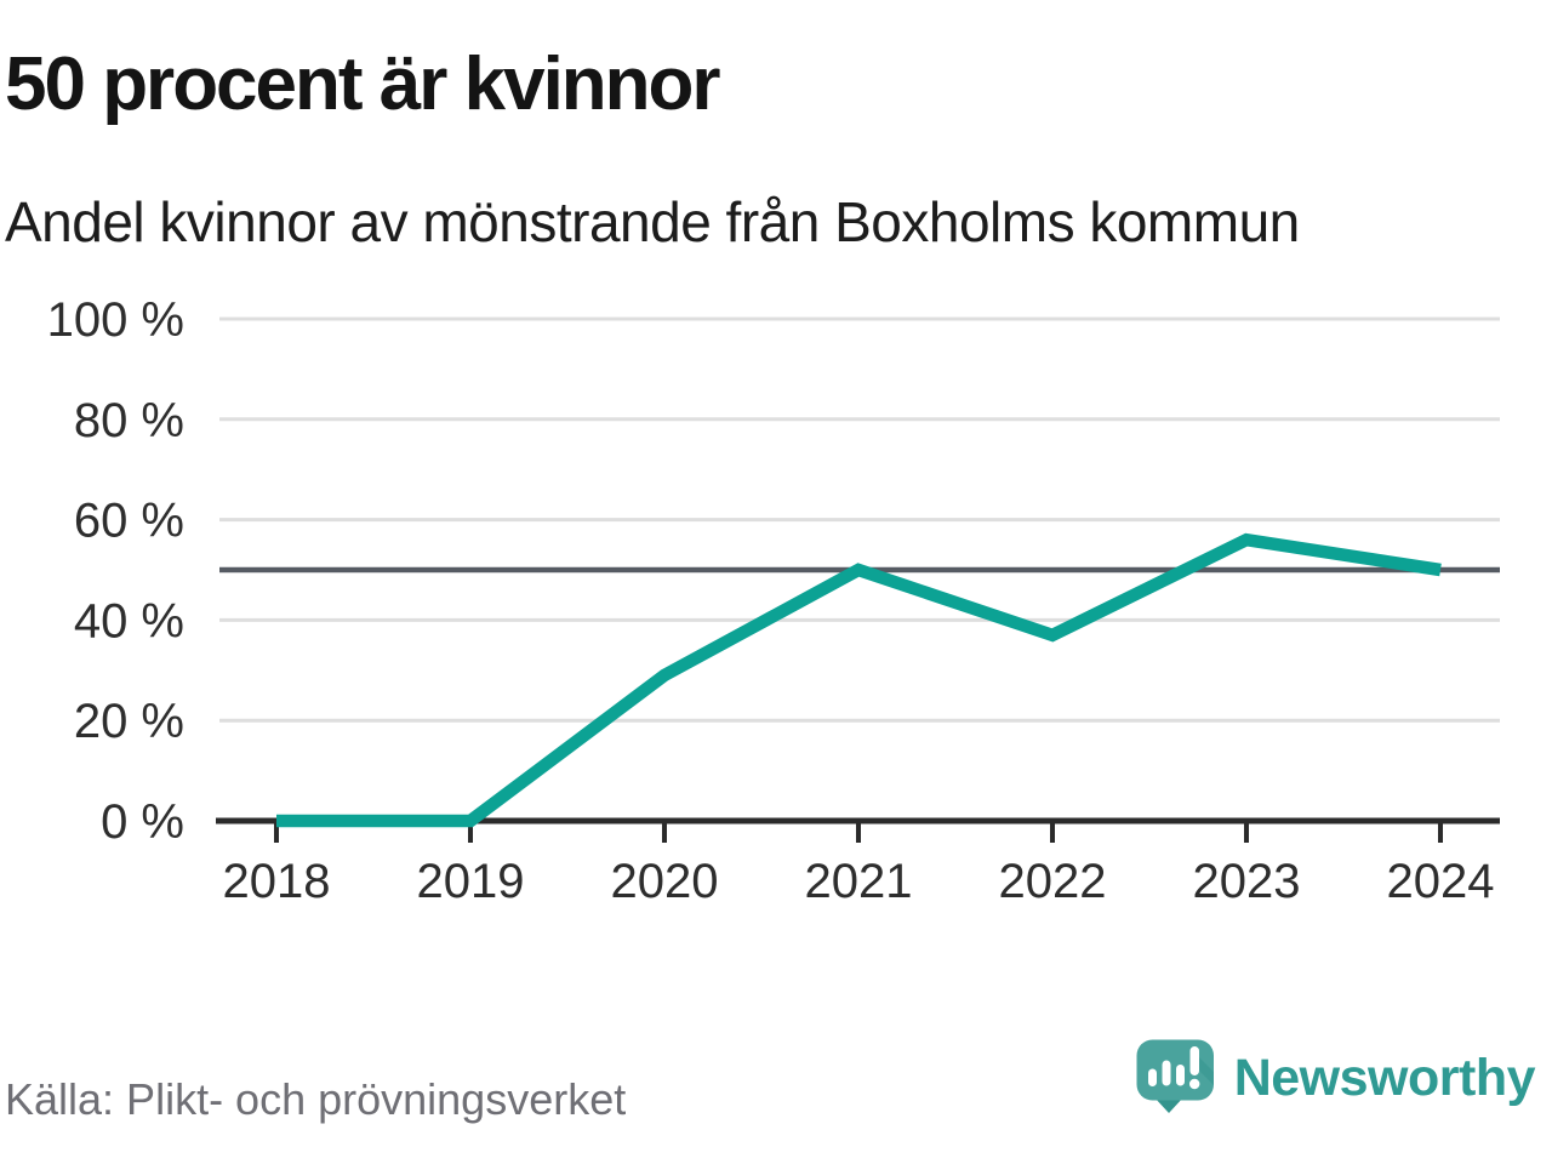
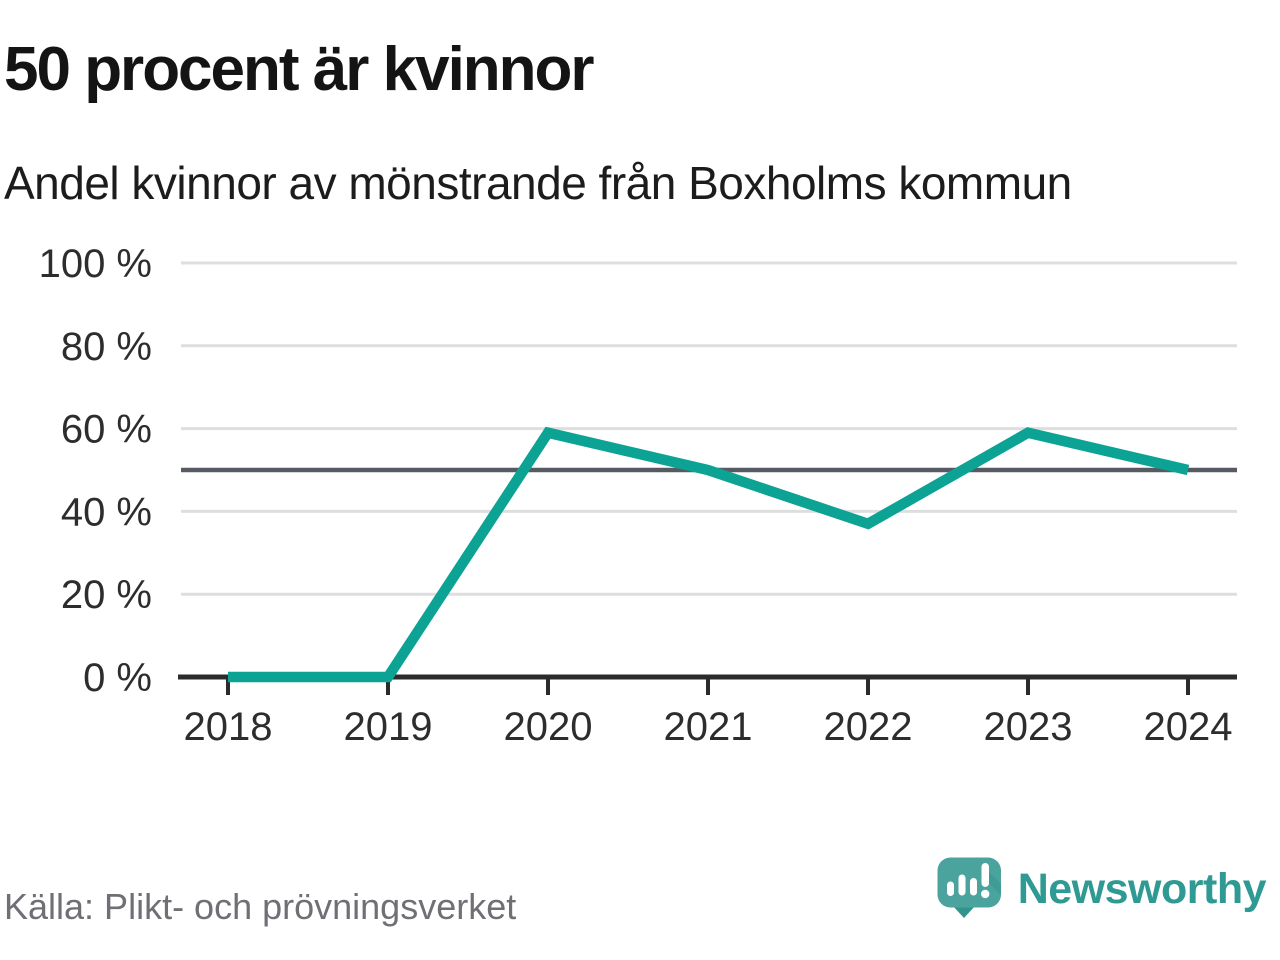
2020: 29% -> 59%
2023: 56% -> 59%
